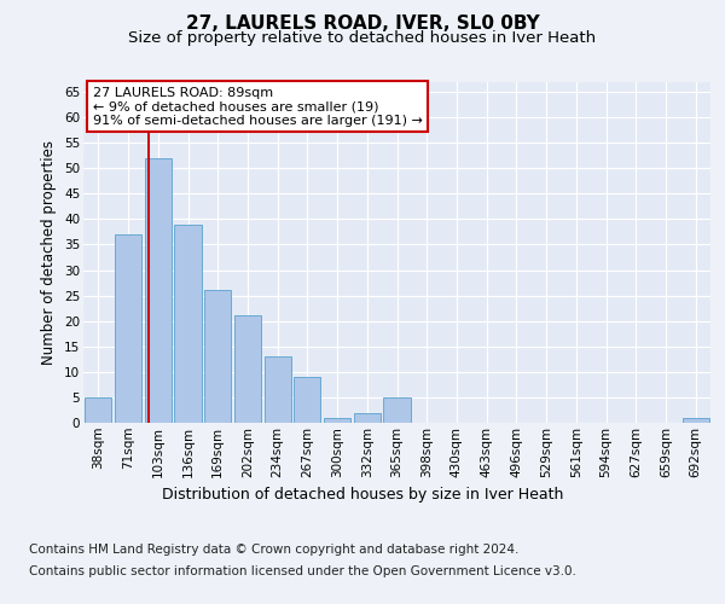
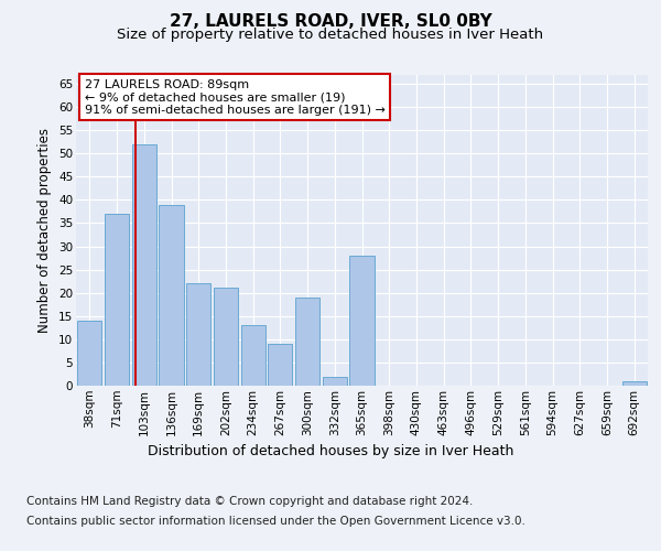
38sqm: 5 -> 14
169sqm: 26 -> 22
300sqm: 1 -> 19
365sqm: 5 -> 28
